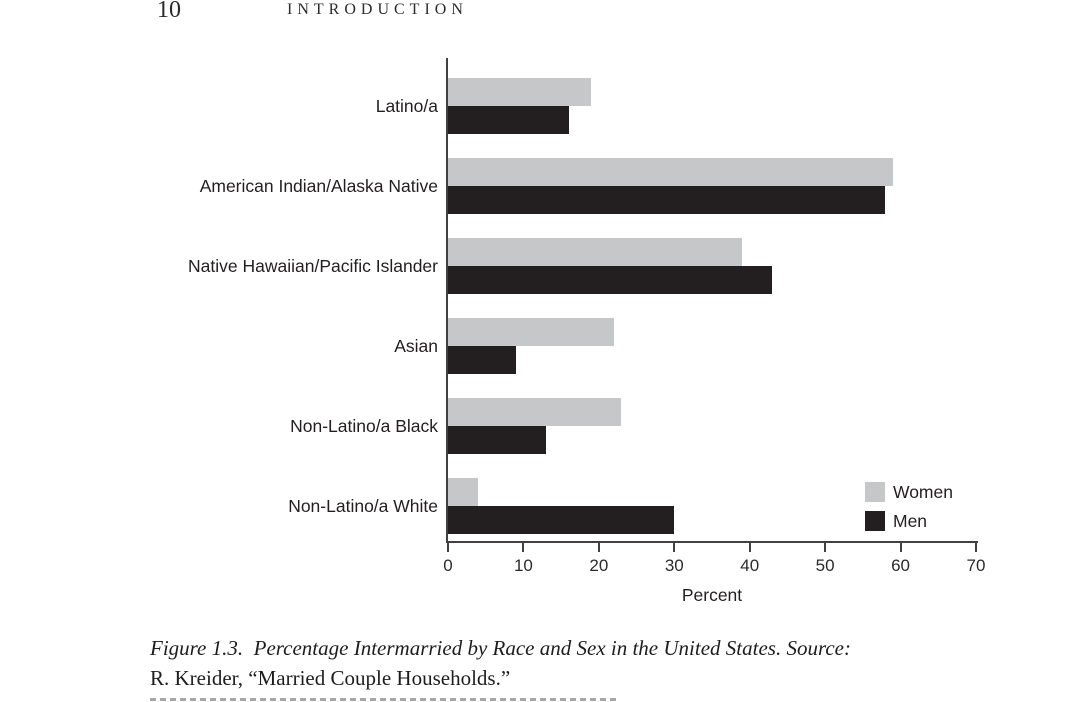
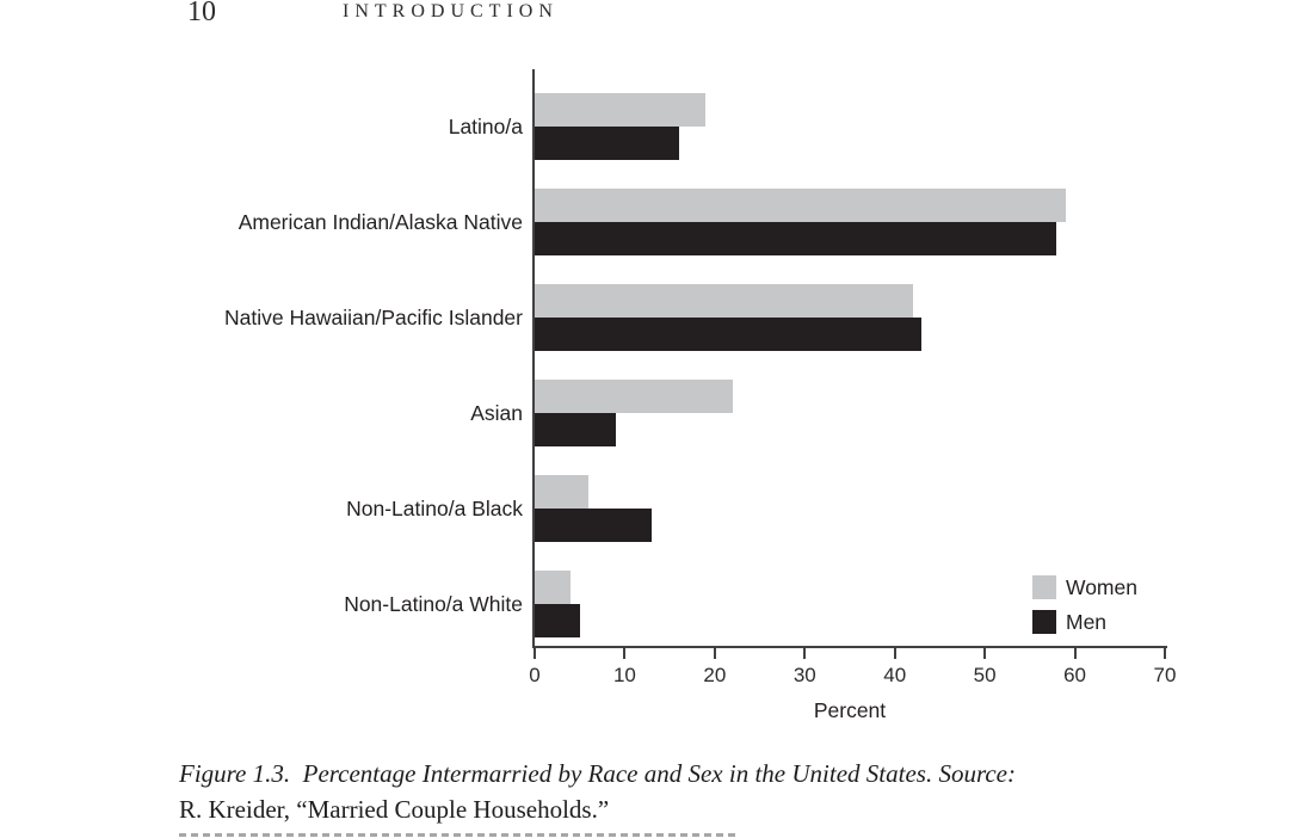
Women/Native Hawaiian/Pacific Islander: 39 -> 42
Women/Non-Latino/a Black: 23 -> 6
Men/Non-Latino/a White: 30 -> 5
